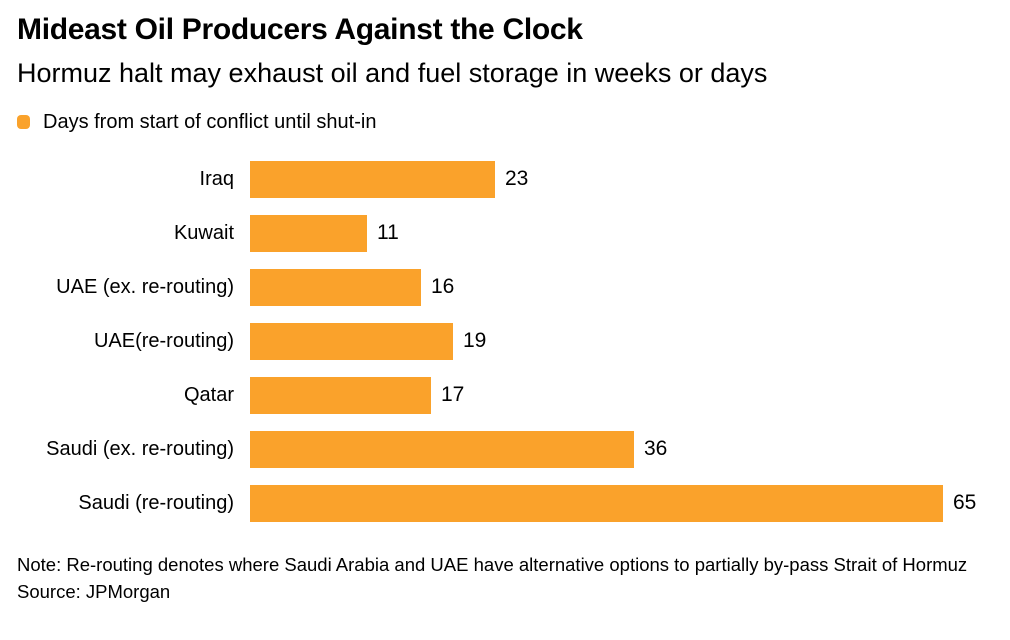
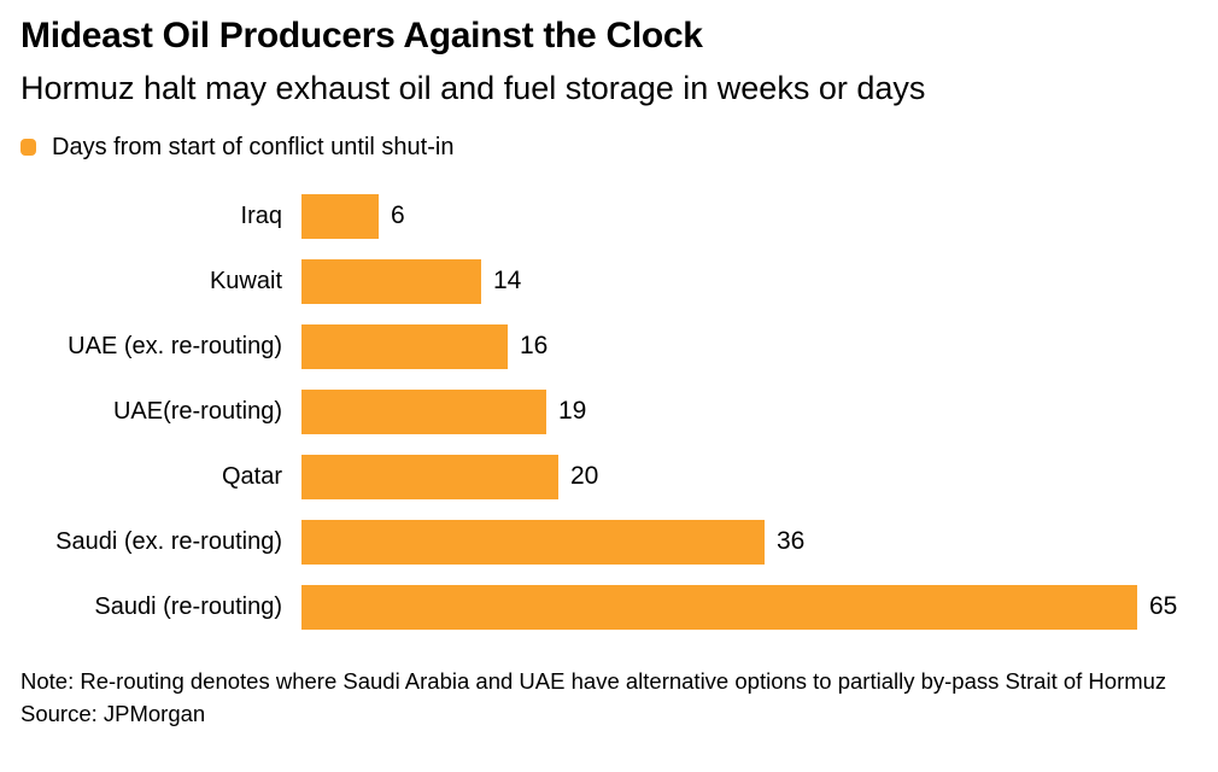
Iraq: 23 -> 6
Kuwait: 11 -> 14
Qatar: 17 -> 20
